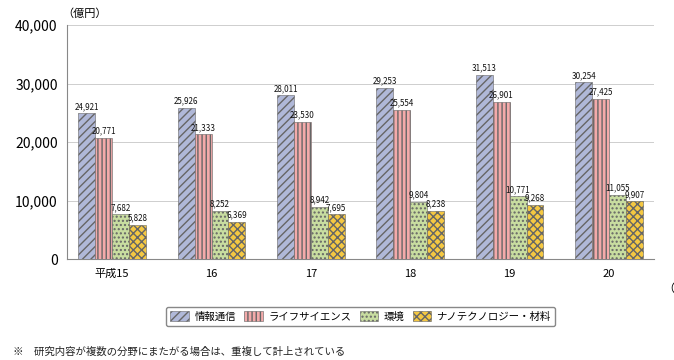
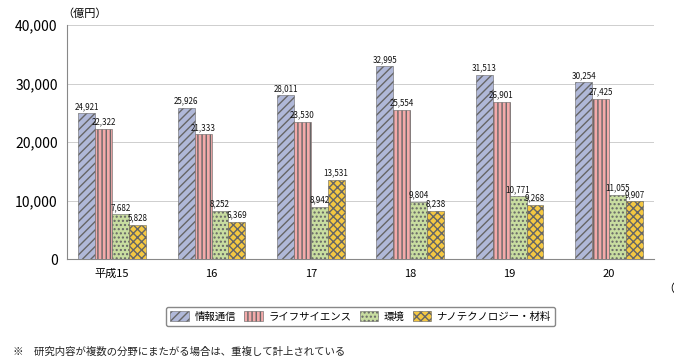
ライフサイエンス/平成15: 20,771 -> 22,322
ナノテクノロジー・材料/17: 7,695 -> 13,531
情報通信/18: 29,253 -> 32,995
